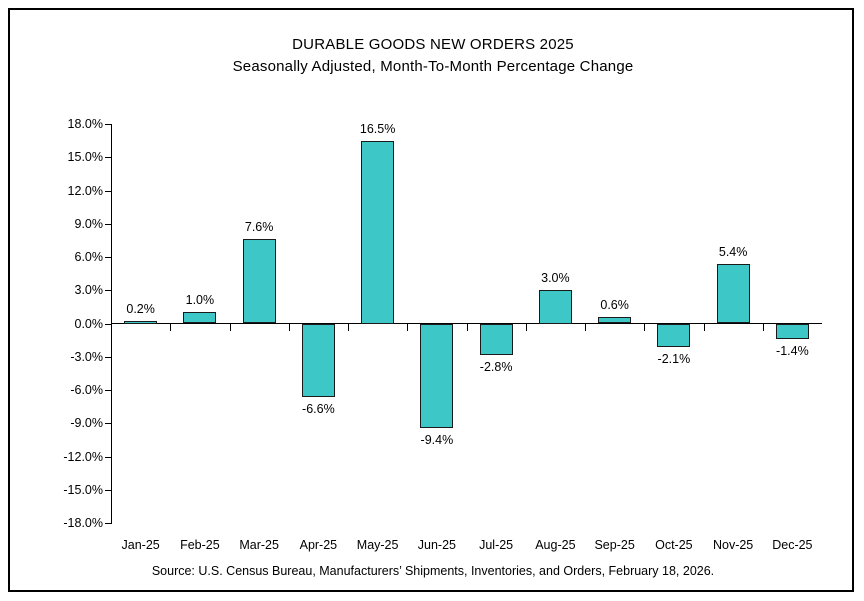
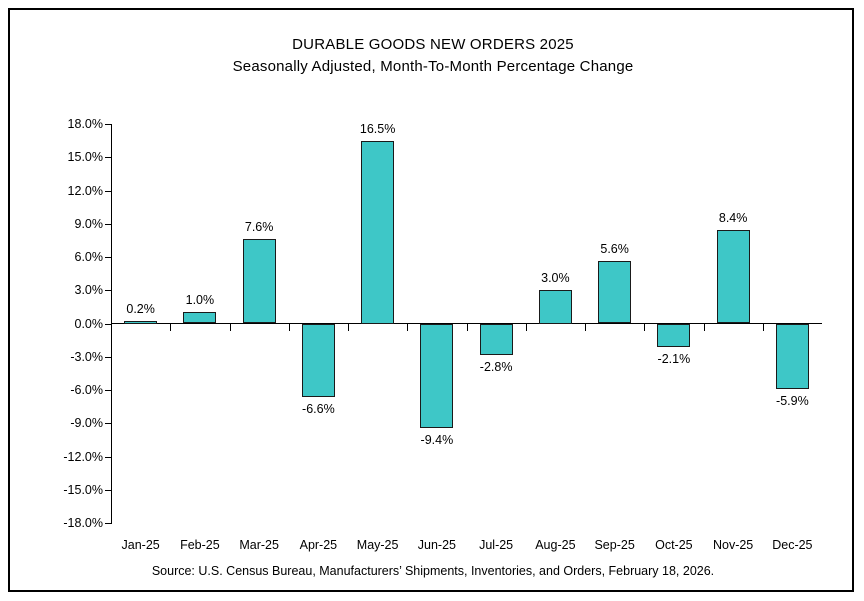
Sep-25: 0.6% -> 5.6%
Nov-25: 5.4% -> 8.4%
Dec-25: -1.4% -> -5.9%
